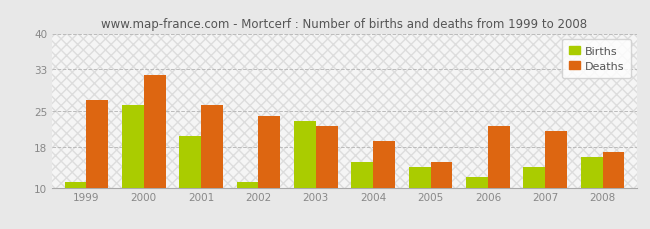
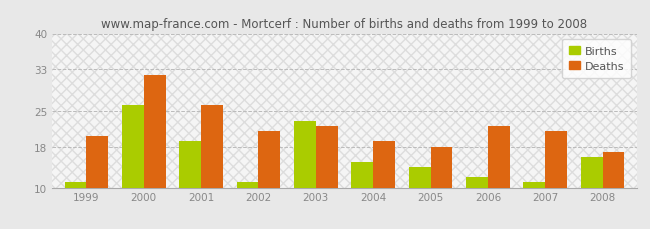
Deaths/1999: 27 -> 20
Births/2001: 20 -> 19
Deaths/2002: 24 -> 21
Deaths/2005: 15 -> 18
Births/2007: 14 -> 11
